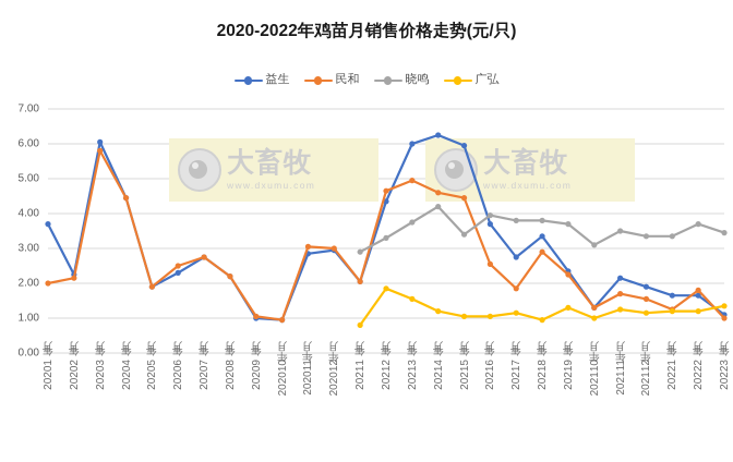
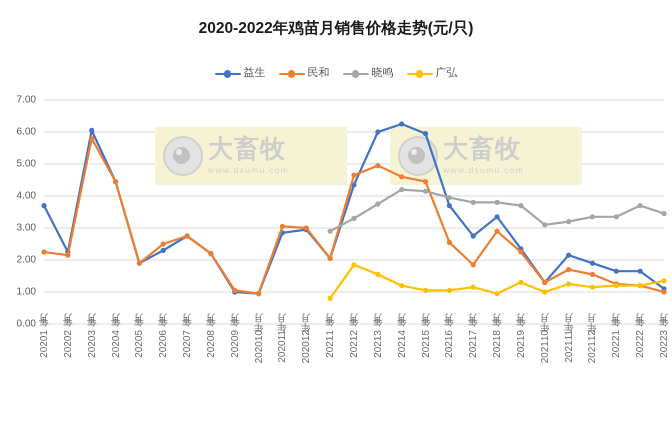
民和/2020年1月: 2.0 -> 2.2
晓鸣/2021年5月: 3.4 -> 4.2
晓鸣/2021年11月: 3.5 -> 3.2
民和/2022年2月: 1.8 -> 1.2
